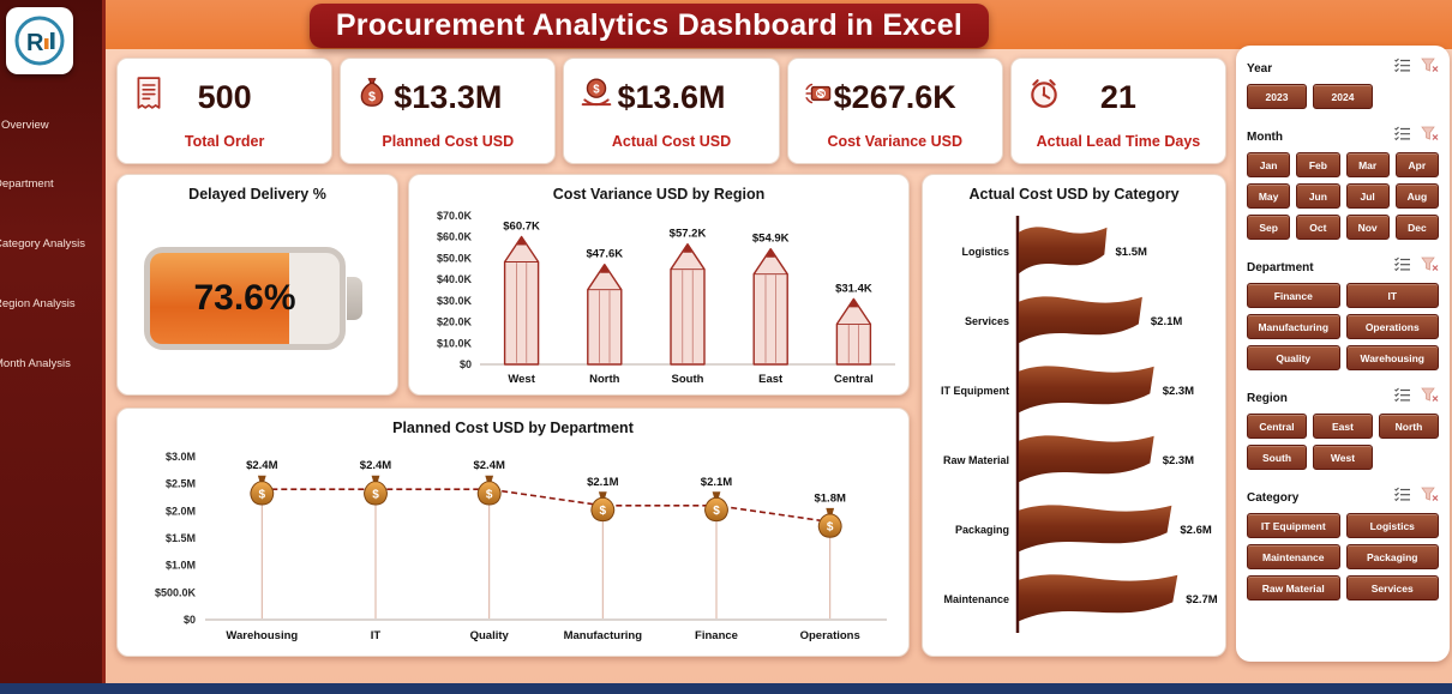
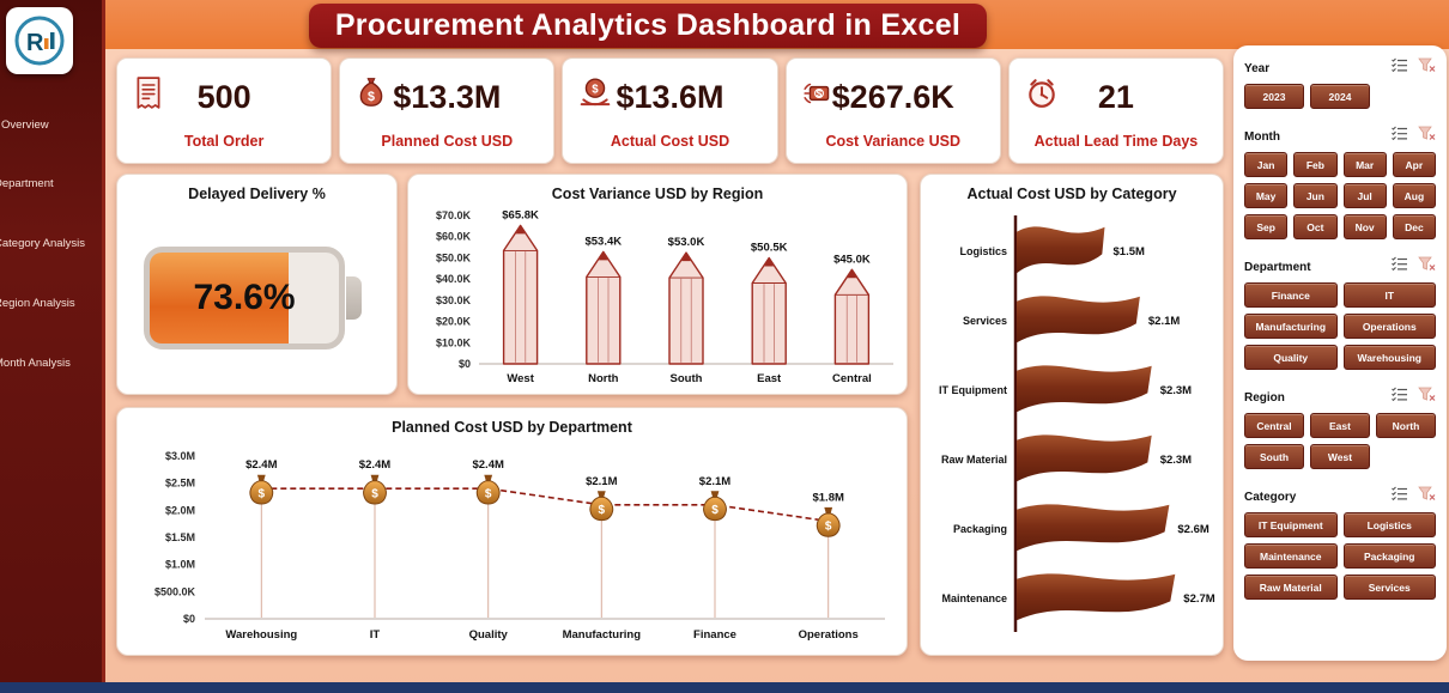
Cost Variance USD by Region/West: $60.7K -> $65.8K
Cost Variance USD by Region/North: $47.6K -> $53.4K
Cost Variance USD by Region/South: $57.2K -> $53.0K
Cost Variance USD by Region/East: $54.9K -> $50.5K
Cost Variance USD by Region/Central: $31.4K -> $45.0K
